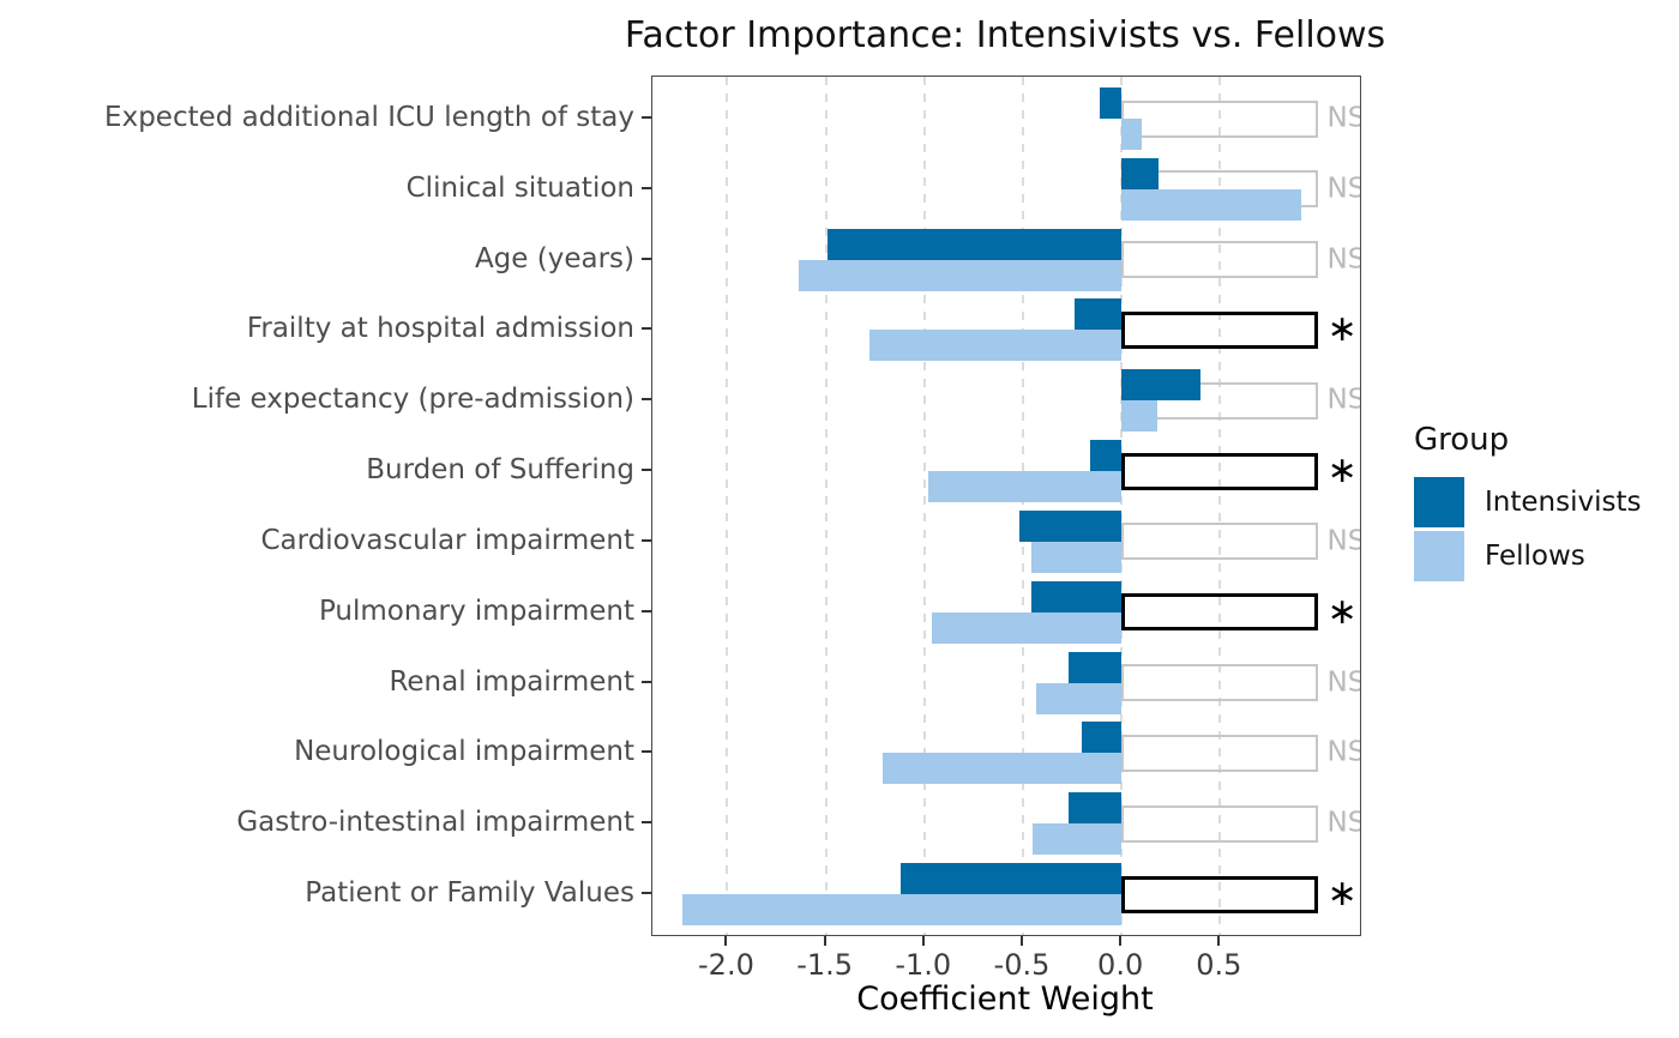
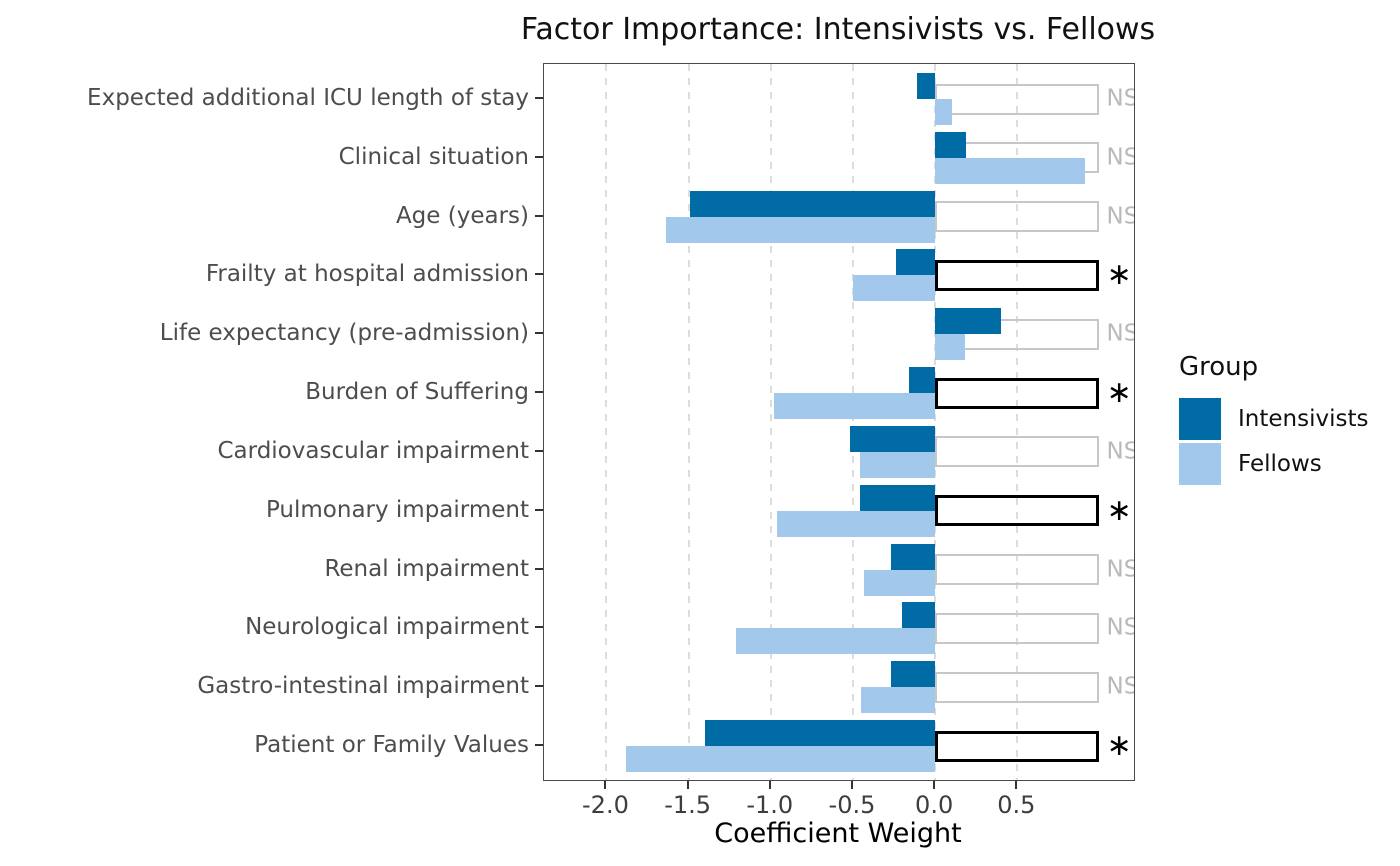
Fellows/Frailty at hospital admission: -1.28 -> -0.50
Intensivists/Patient or Family Values: -1.12 -> -1.40
Fellows/Patient or Family Values: -2.23 -> -1.88
